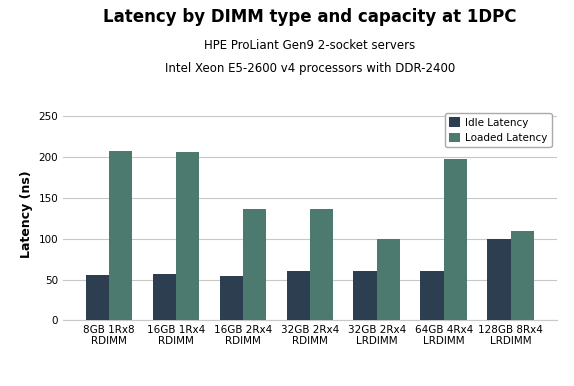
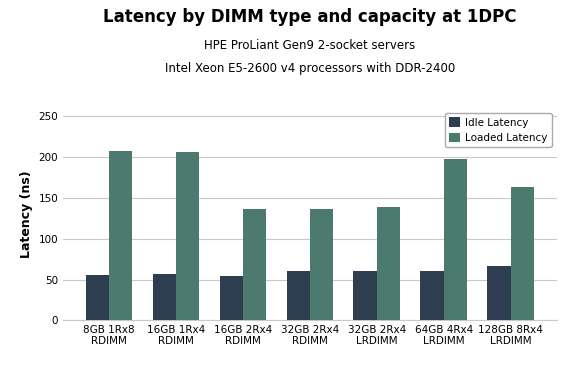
Loaded Latency/32GB 2Rx4 LRDIMM: 100 -> 139
Idle Latency/128GB 8Rx4 LRDIMM: 100 -> 66
Loaded Latency/128GB 8Rx4 LRDIMM: 110 -> 163
